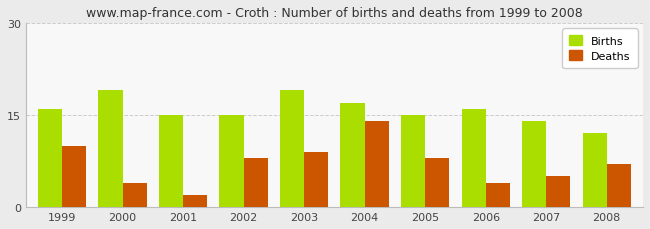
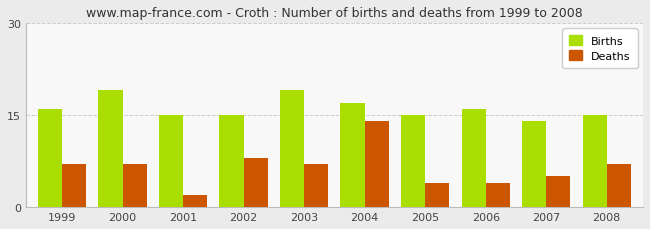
Deaths/1999: 10 -> 7
Deaths/2000: 4 -> 7
Deaths/2003: 9 -> 7
Deaths/2005: 8 -> 4
Births/2008: 12 -> 15
